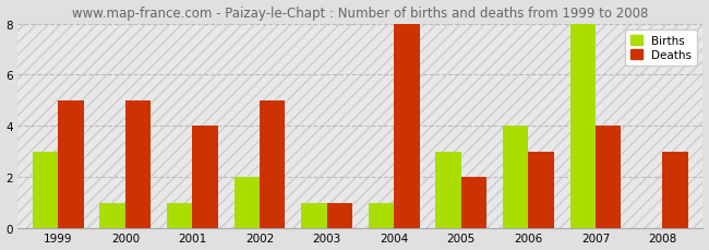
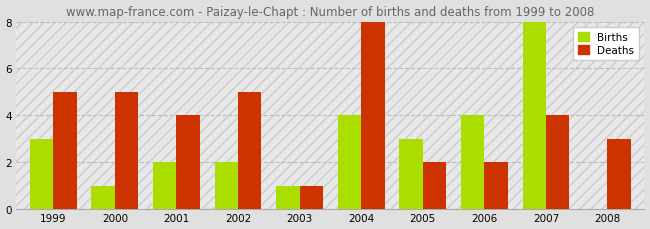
Births/2001: 1 -> 2
Births/2004: 1 -> 4
Deaths/2006: 3 -> 2
